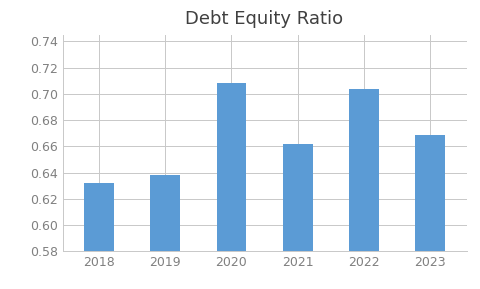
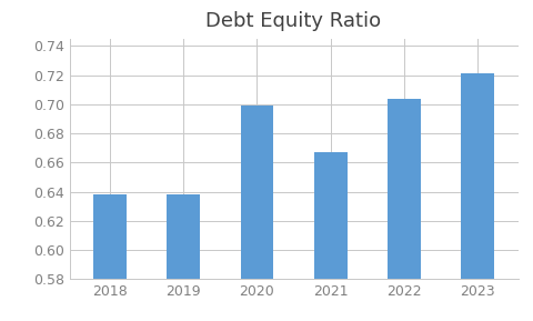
2018: 0.632 -> 0.638
2020: 0.708 -> 0.699
2021: 0.662 -> 0.667
2023: 0.669 -> 0.721
